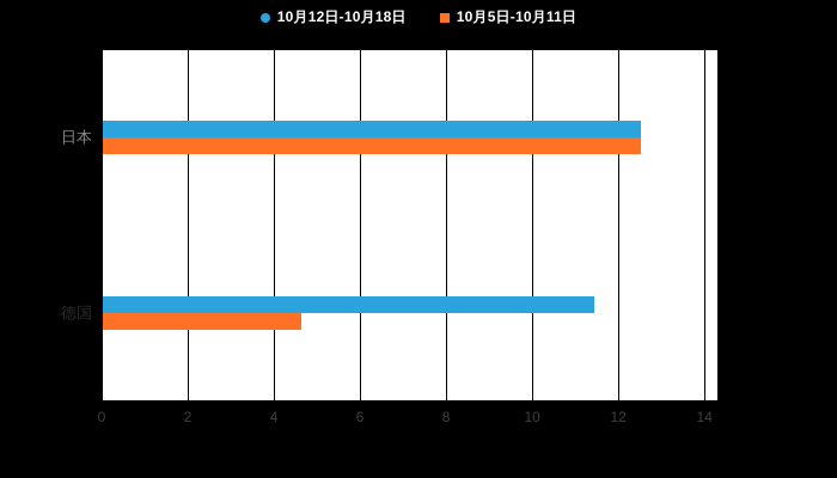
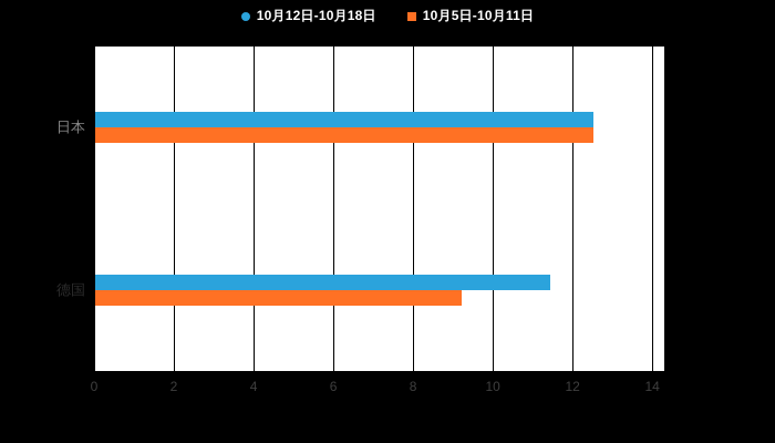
10月5日-10月11日/德国: 4.6 -> 9.2
